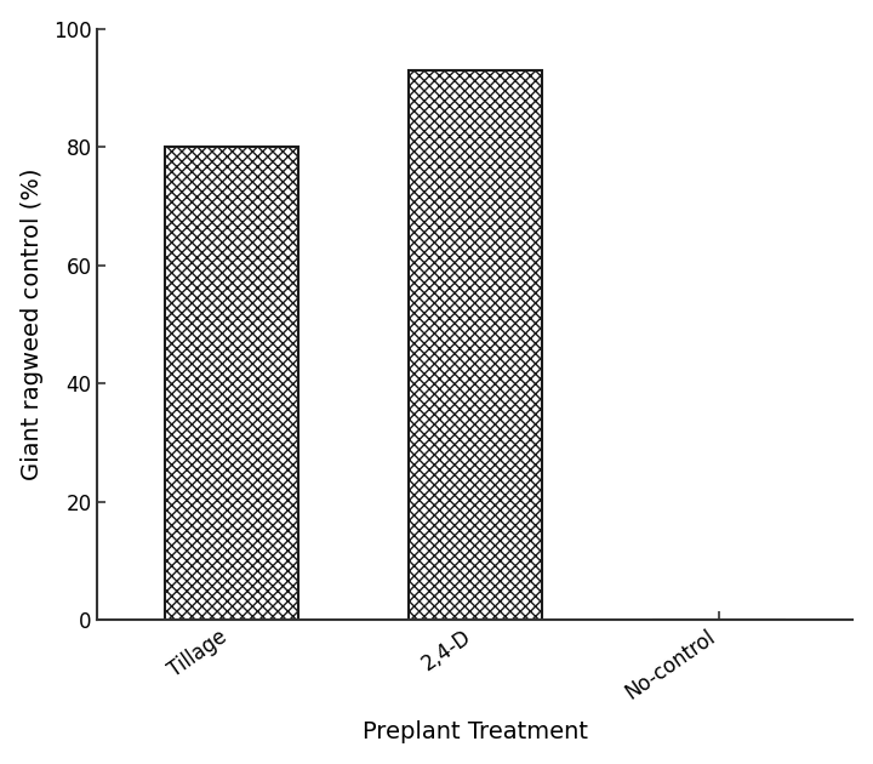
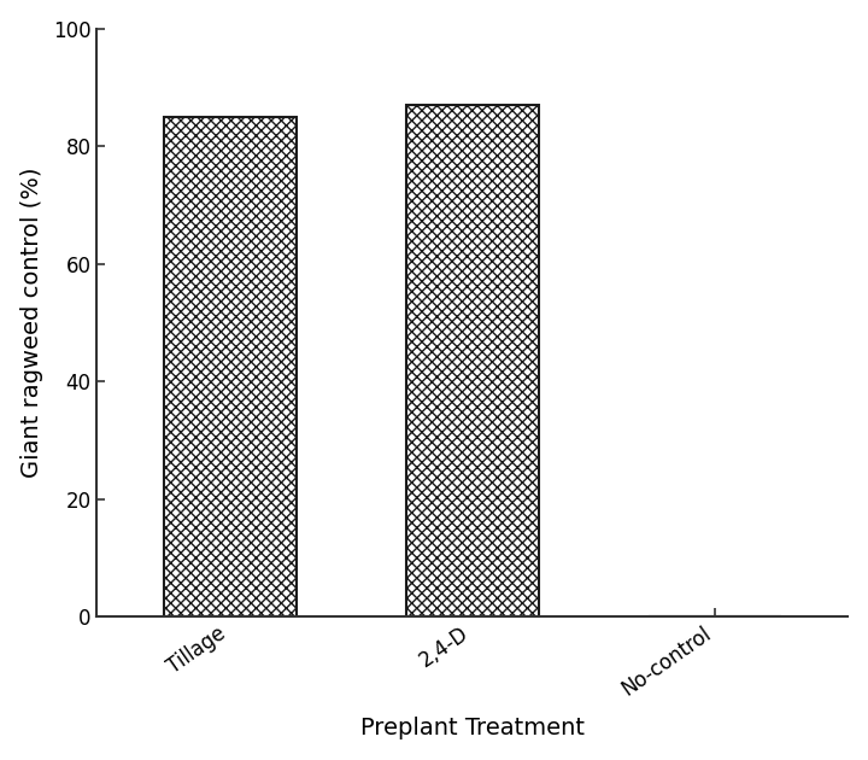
Tillage: 80 -> 85
2,4-D: 93 -> 87
